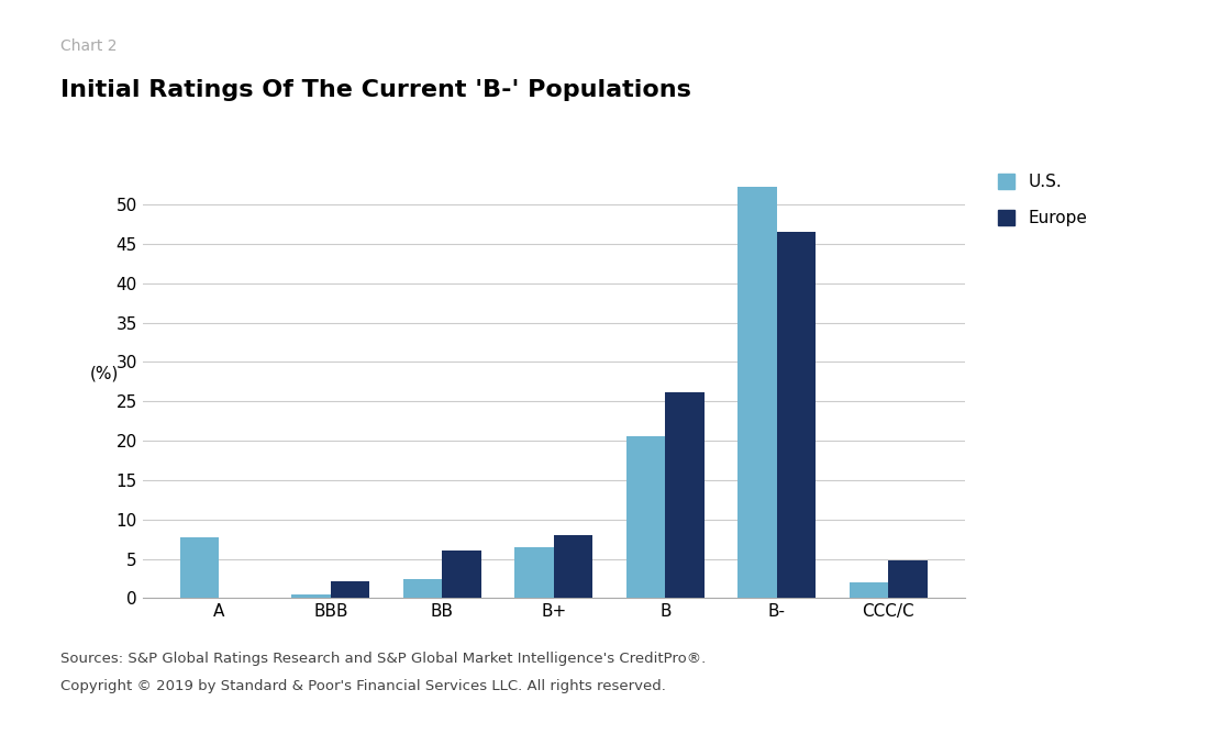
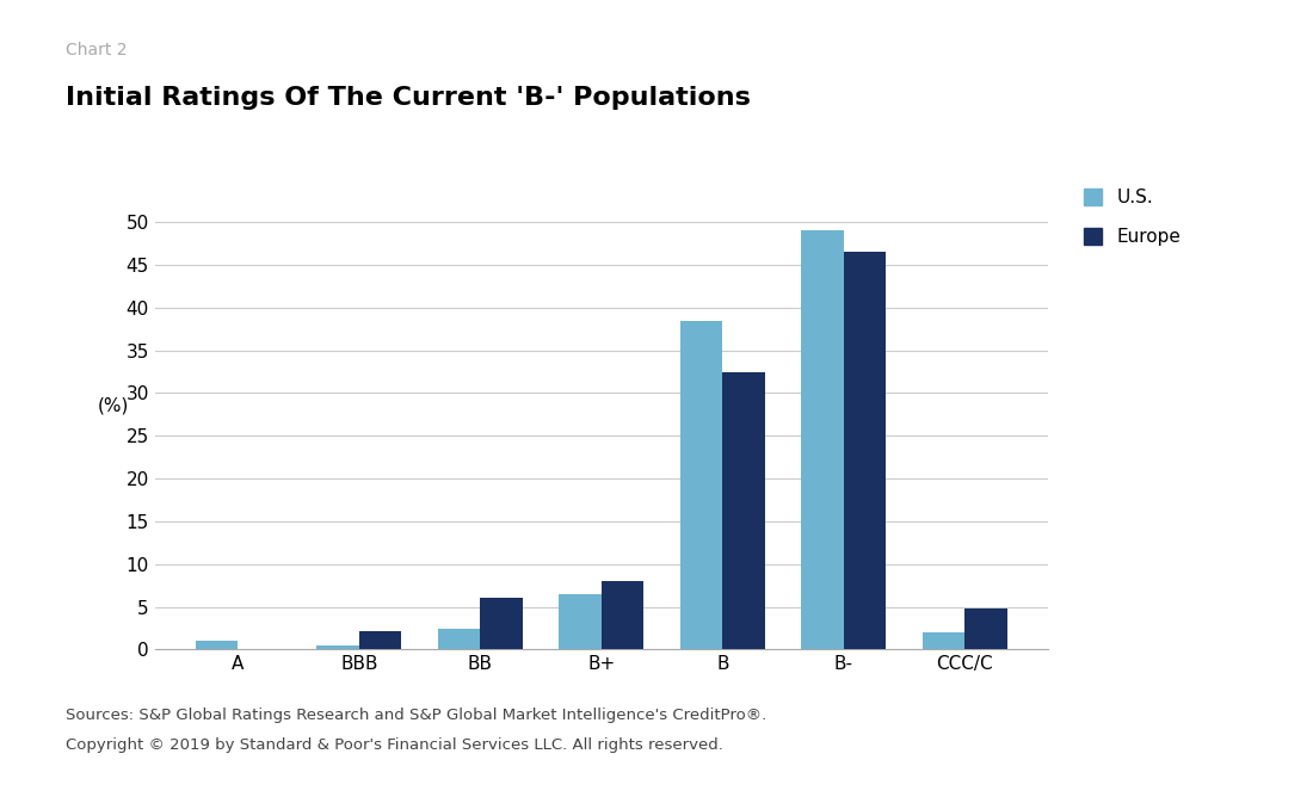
U.S./A: 7.8 -> 1.0
U.S./B: 20.6 -> 38.5
Europe/B: 26.2 -> 32.5
U.S./B-: 52.2 -> 49.0
